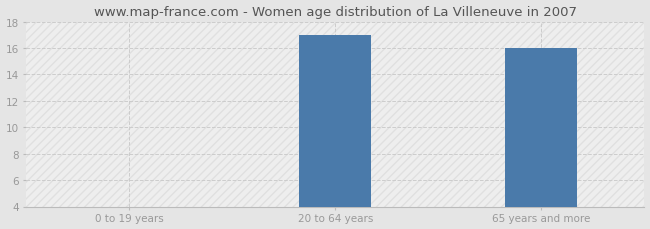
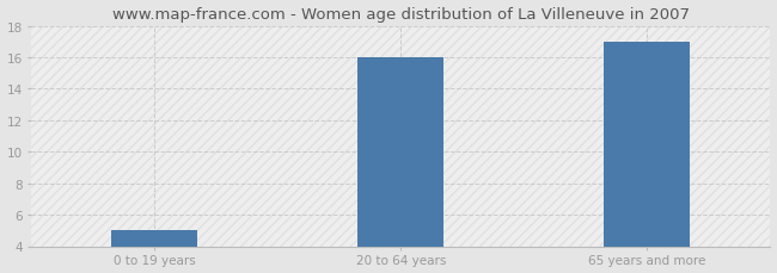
0 to 19 years: 4 -> 5
20 to 64 years: 17 -> 16
65 years and more: 16 -> 17
